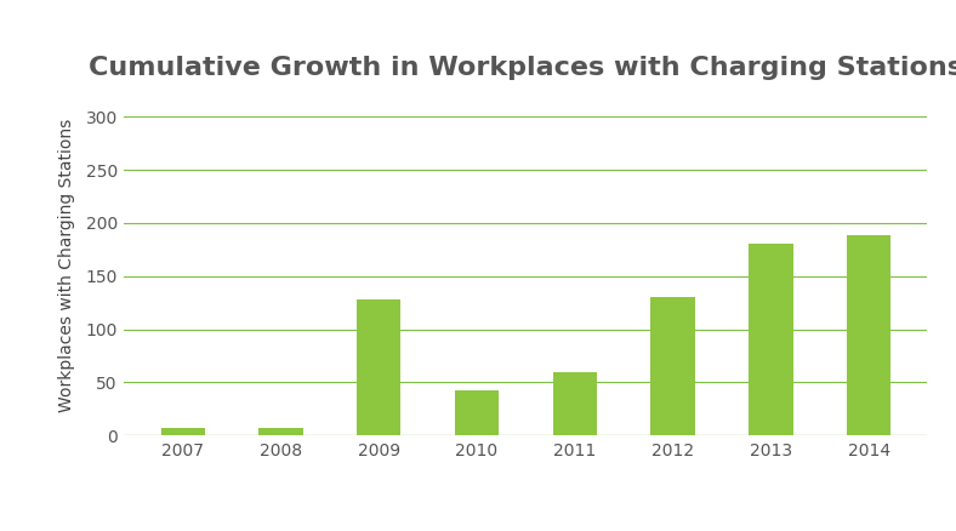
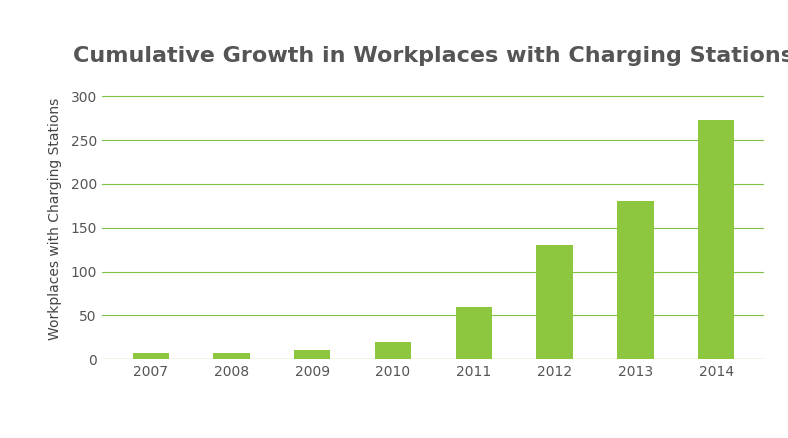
2009: 128 -> 11
2010: 42 -> 20
2014: 188 -> 273
